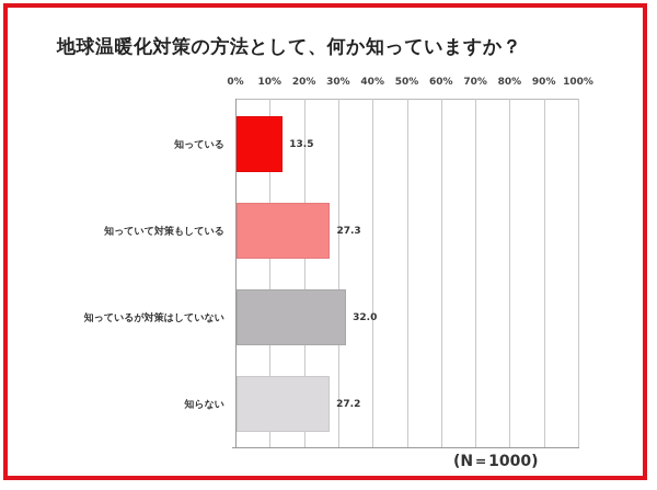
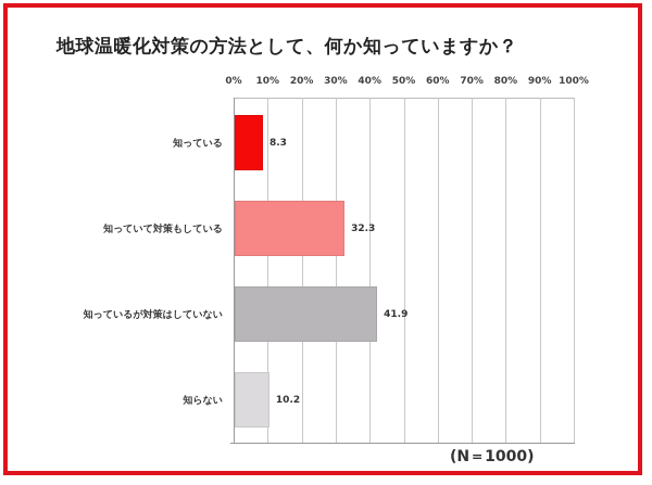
知っている: 13.5 -> 8.3
知っていて対策もしている: 27.3 -> 32.3
知っているが対策はしていない: 32.0 -> 41.9
知らない: 27.2 -> 10.2
